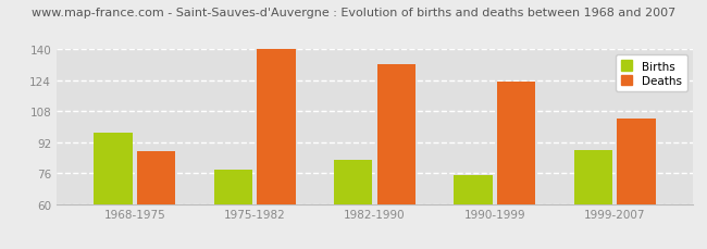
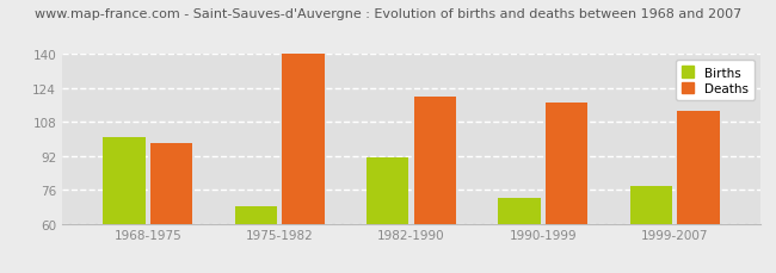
Births/1968-1975: 97 -> 101
Deaths/1968-1975: 87 -> 98
Births/1975-1982: 78 -> 68
Births/1982-1990: 83 -> 91
Deaths/1982-1990: 132 -> 120
Births/1990-1999: 75 -> 72
Deaths/1990-1999: 123 -> 117
Births/1999-2007: 88 -> 78
Deaths/1999-2007: 104 -> 113
